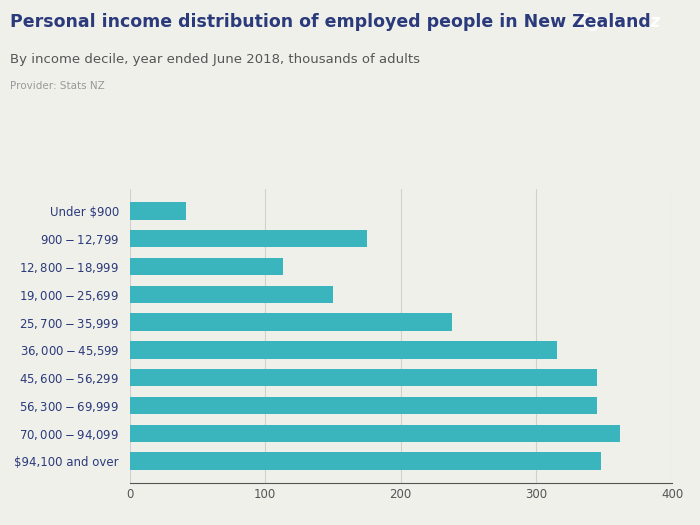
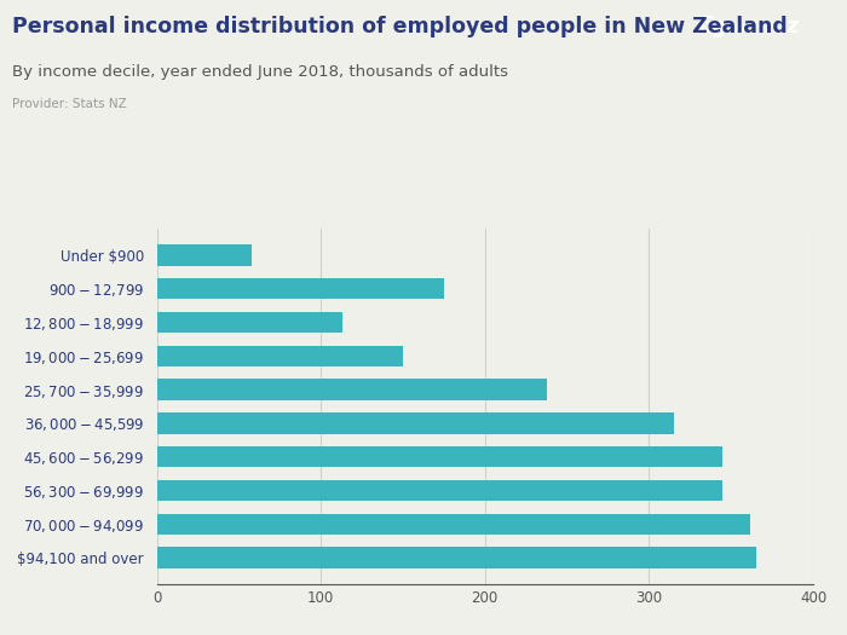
Under $900: 42 -> 58
$94,100 and over: 348 -> 365
